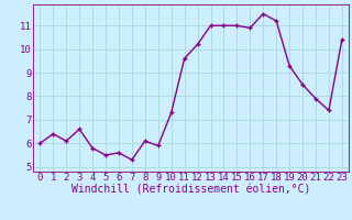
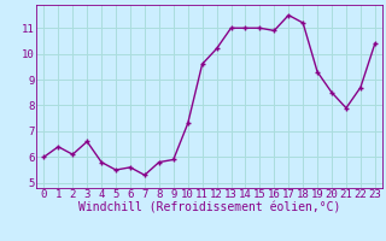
8: 6.1 -> 5.8
22: 7.4 -> 8.7
